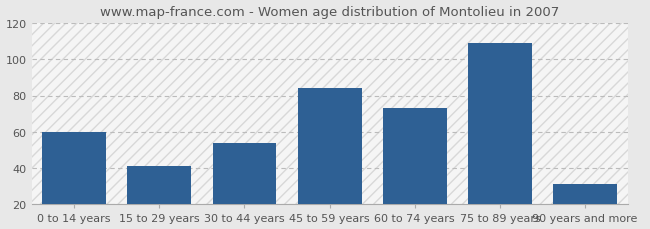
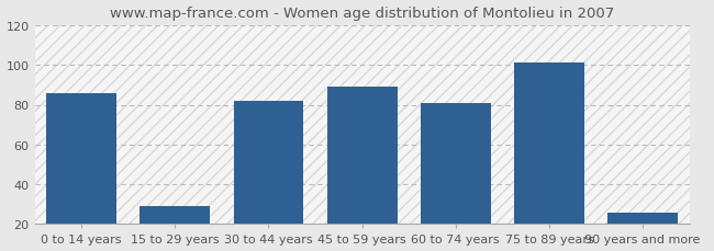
0 to 14 years: 60 -> 86
15 to 29 years: 41 -> 29
30 to 44 years: 54 -> 82
45 to 59 years: 84 -> 89
60 to 74 years: 73 -> 81
75 to 89 years: 109 -> 101
90 years and more: 31 -> 26
